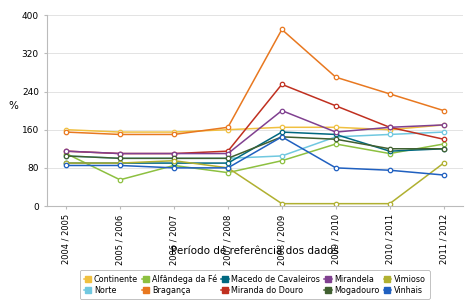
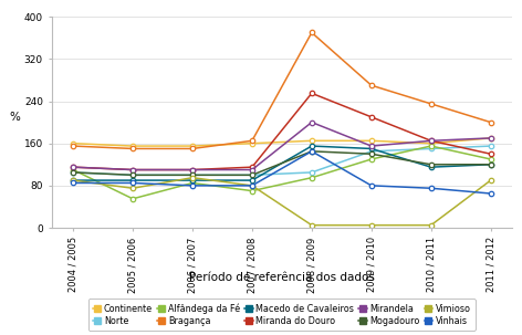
Vimioso/2005 / 2006: 90 -> 75
Alfândega da Fé/2010 / 2011: 110 -> 155
